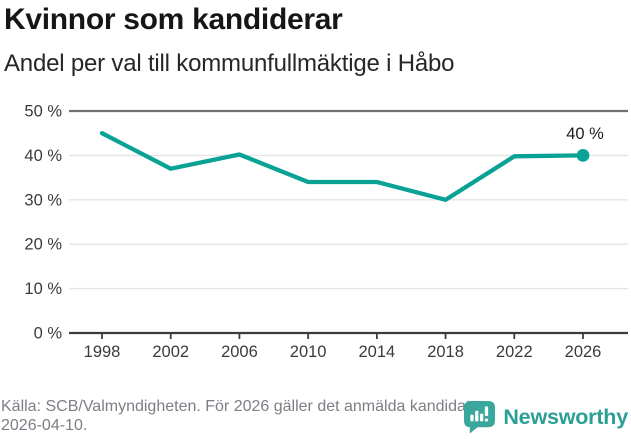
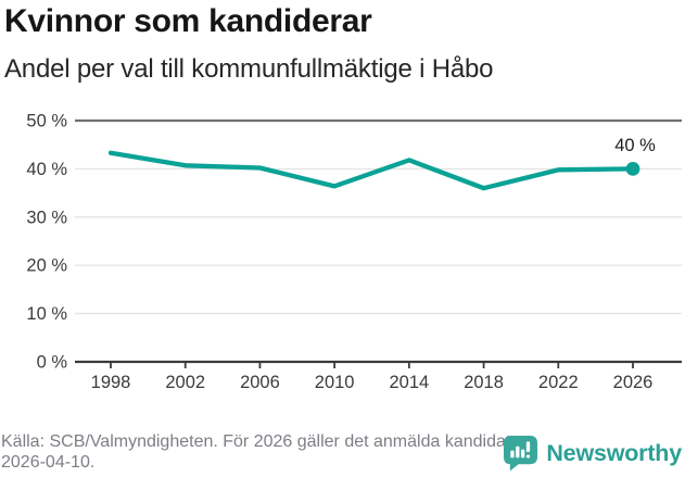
1998: 45% -> 43%
2002: 37% -> 41%
2010: 34% -> 36%
2014: 34% -> 42%
2018: 30% -> 36%
